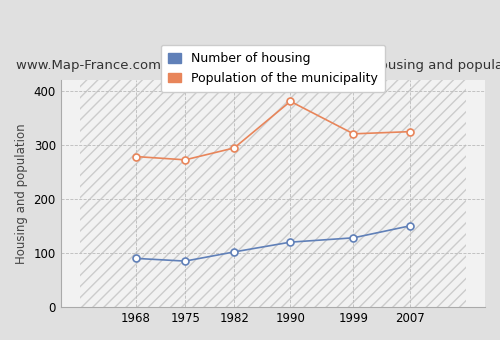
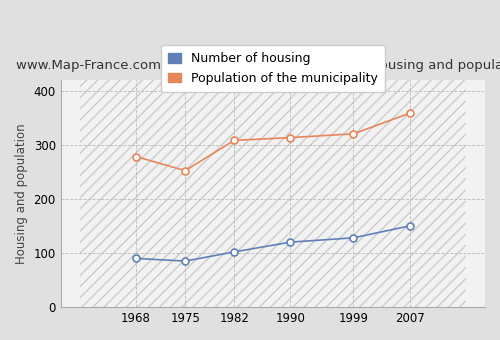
Population of the municipality/1975: 272 -> 252
Population of the municipality/1982: 294 -> 308
Population of the municipality/1990: 380 -> 313
Population of the municipality/2007: 324 -> 358
